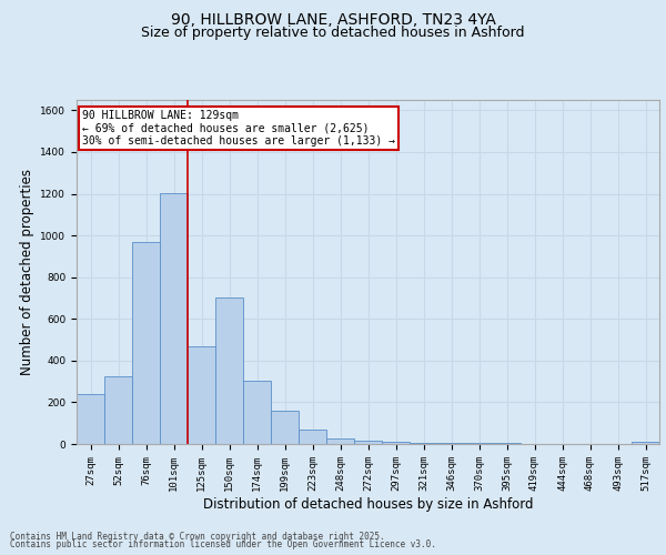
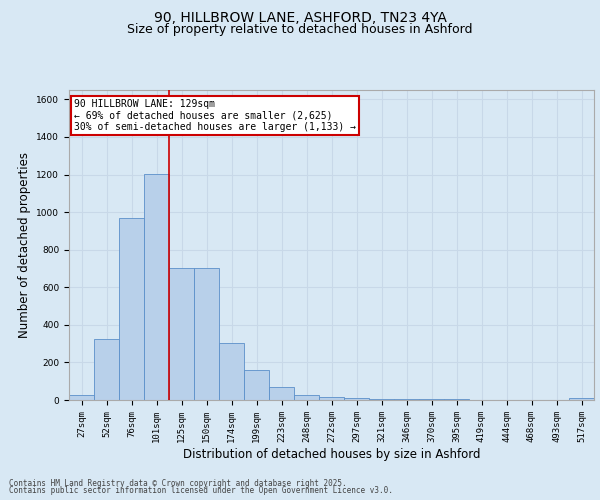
27sqm: 240 -> 20
125sqm: 470 -> 700
